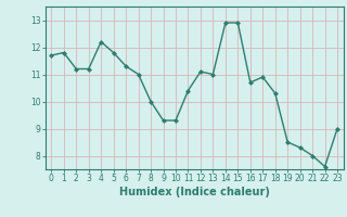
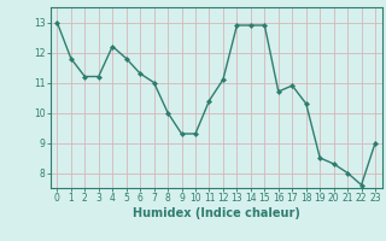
0: 11.7 -> 13.0
13: 11.0 -> 12.9
